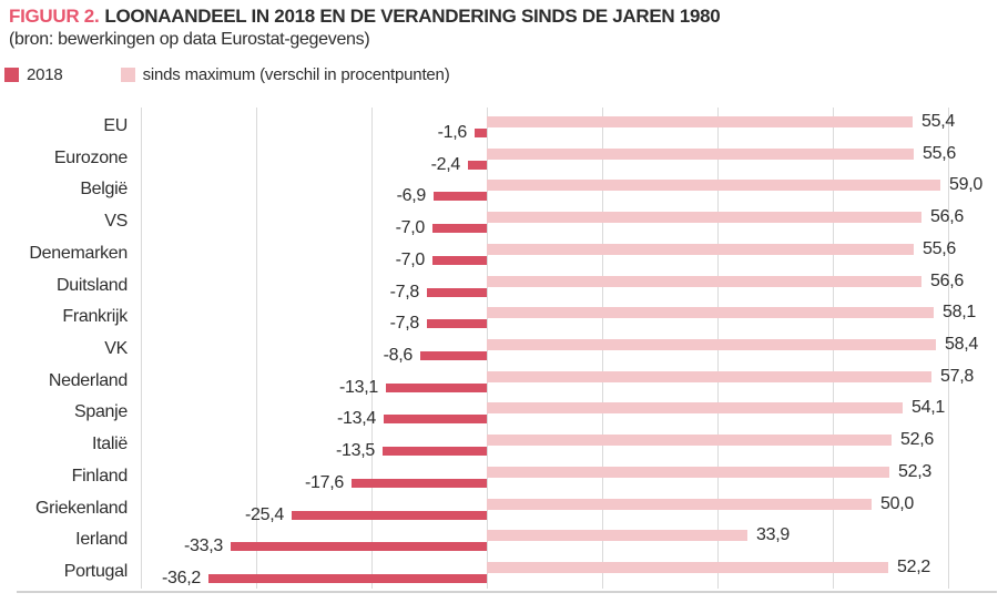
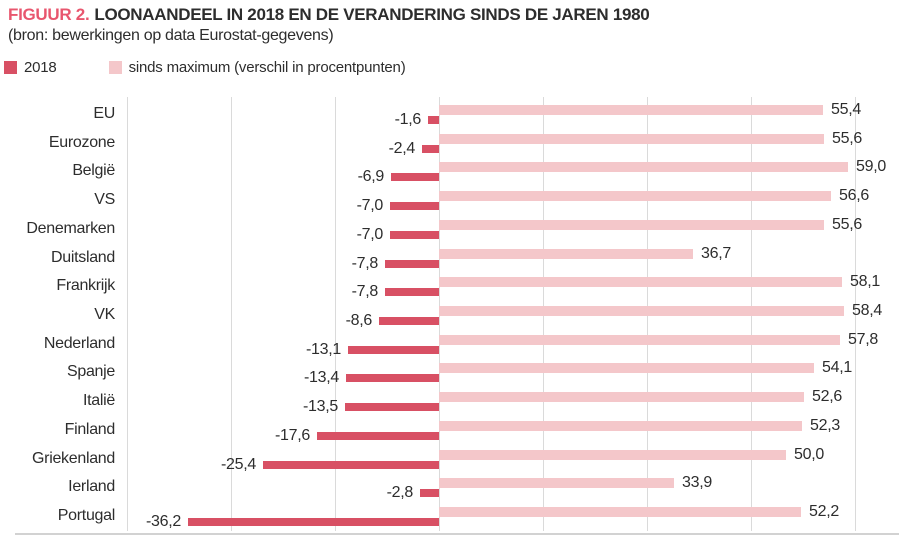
sinds maximum (verschil in procentpunten)/Duitsland: 56,6 -> 36,7
2018/Ierland: -33,3 -> -2,8
